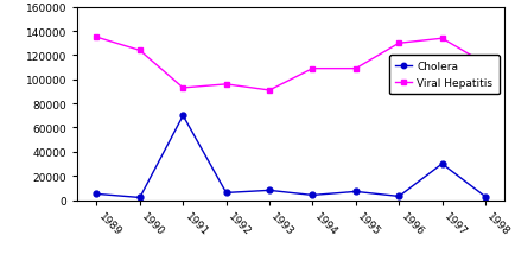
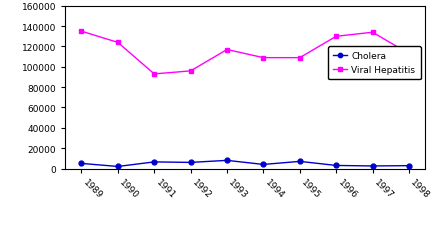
Cholera/1991: 70000 -> 6000
Viral Hepatitis/1993: 91000 -> 117000
Cholera/1997: 30000 -> 2000
